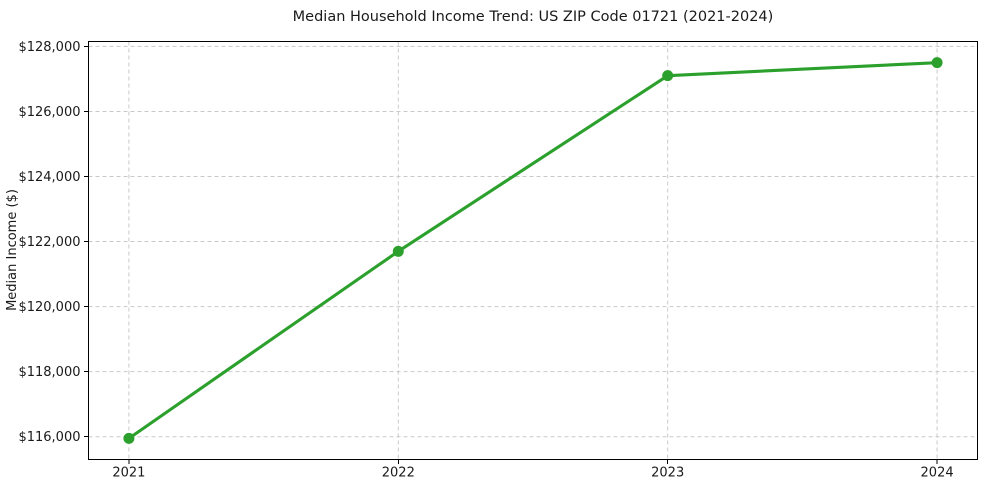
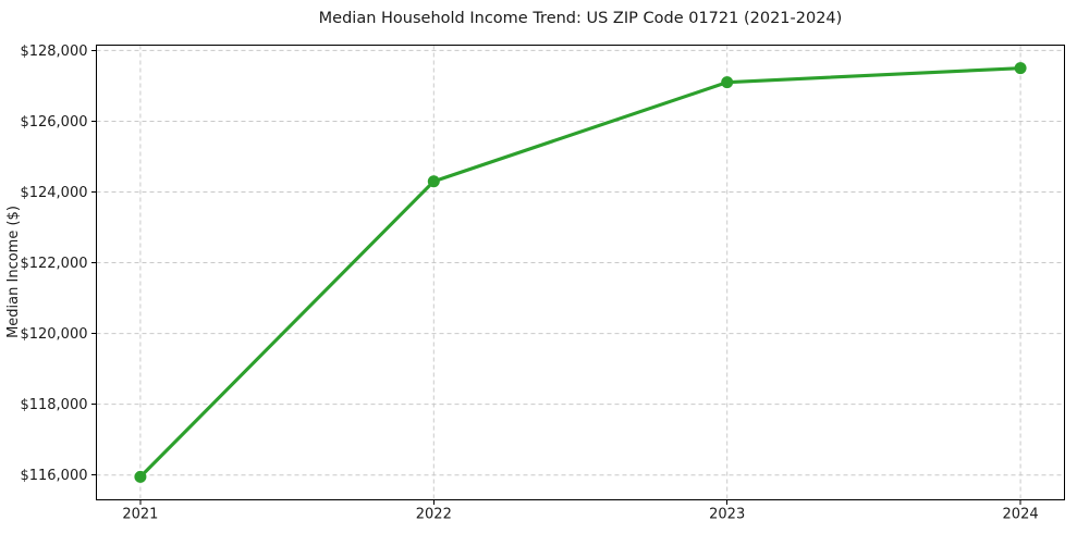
2022: $121700 -> $124300
